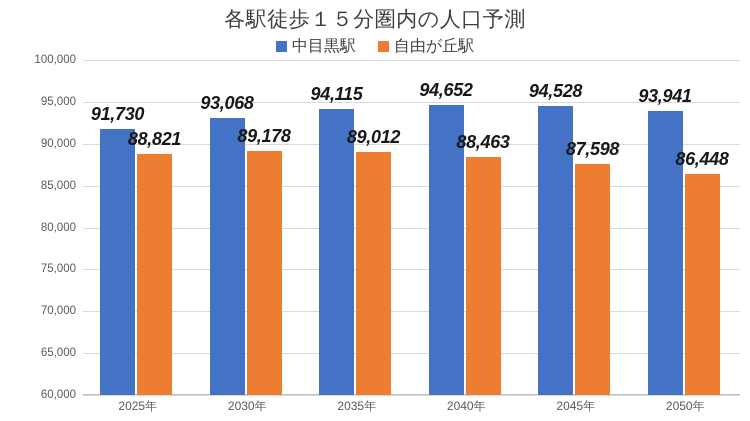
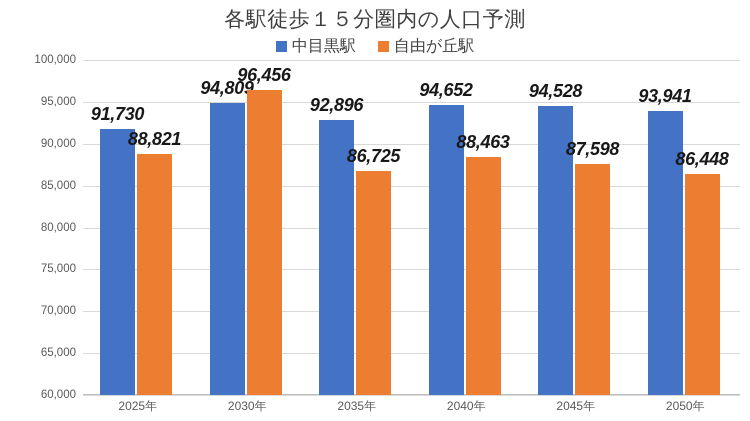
中目黒駅/2030年: 93,068 -> 94,809
自由が丘駅/2030年: 89,178 -> 96,456
中目黒駅/2035年: 94,115 -> 92,896
自由が丘駅/2035年: 89,012 -> 86,725
